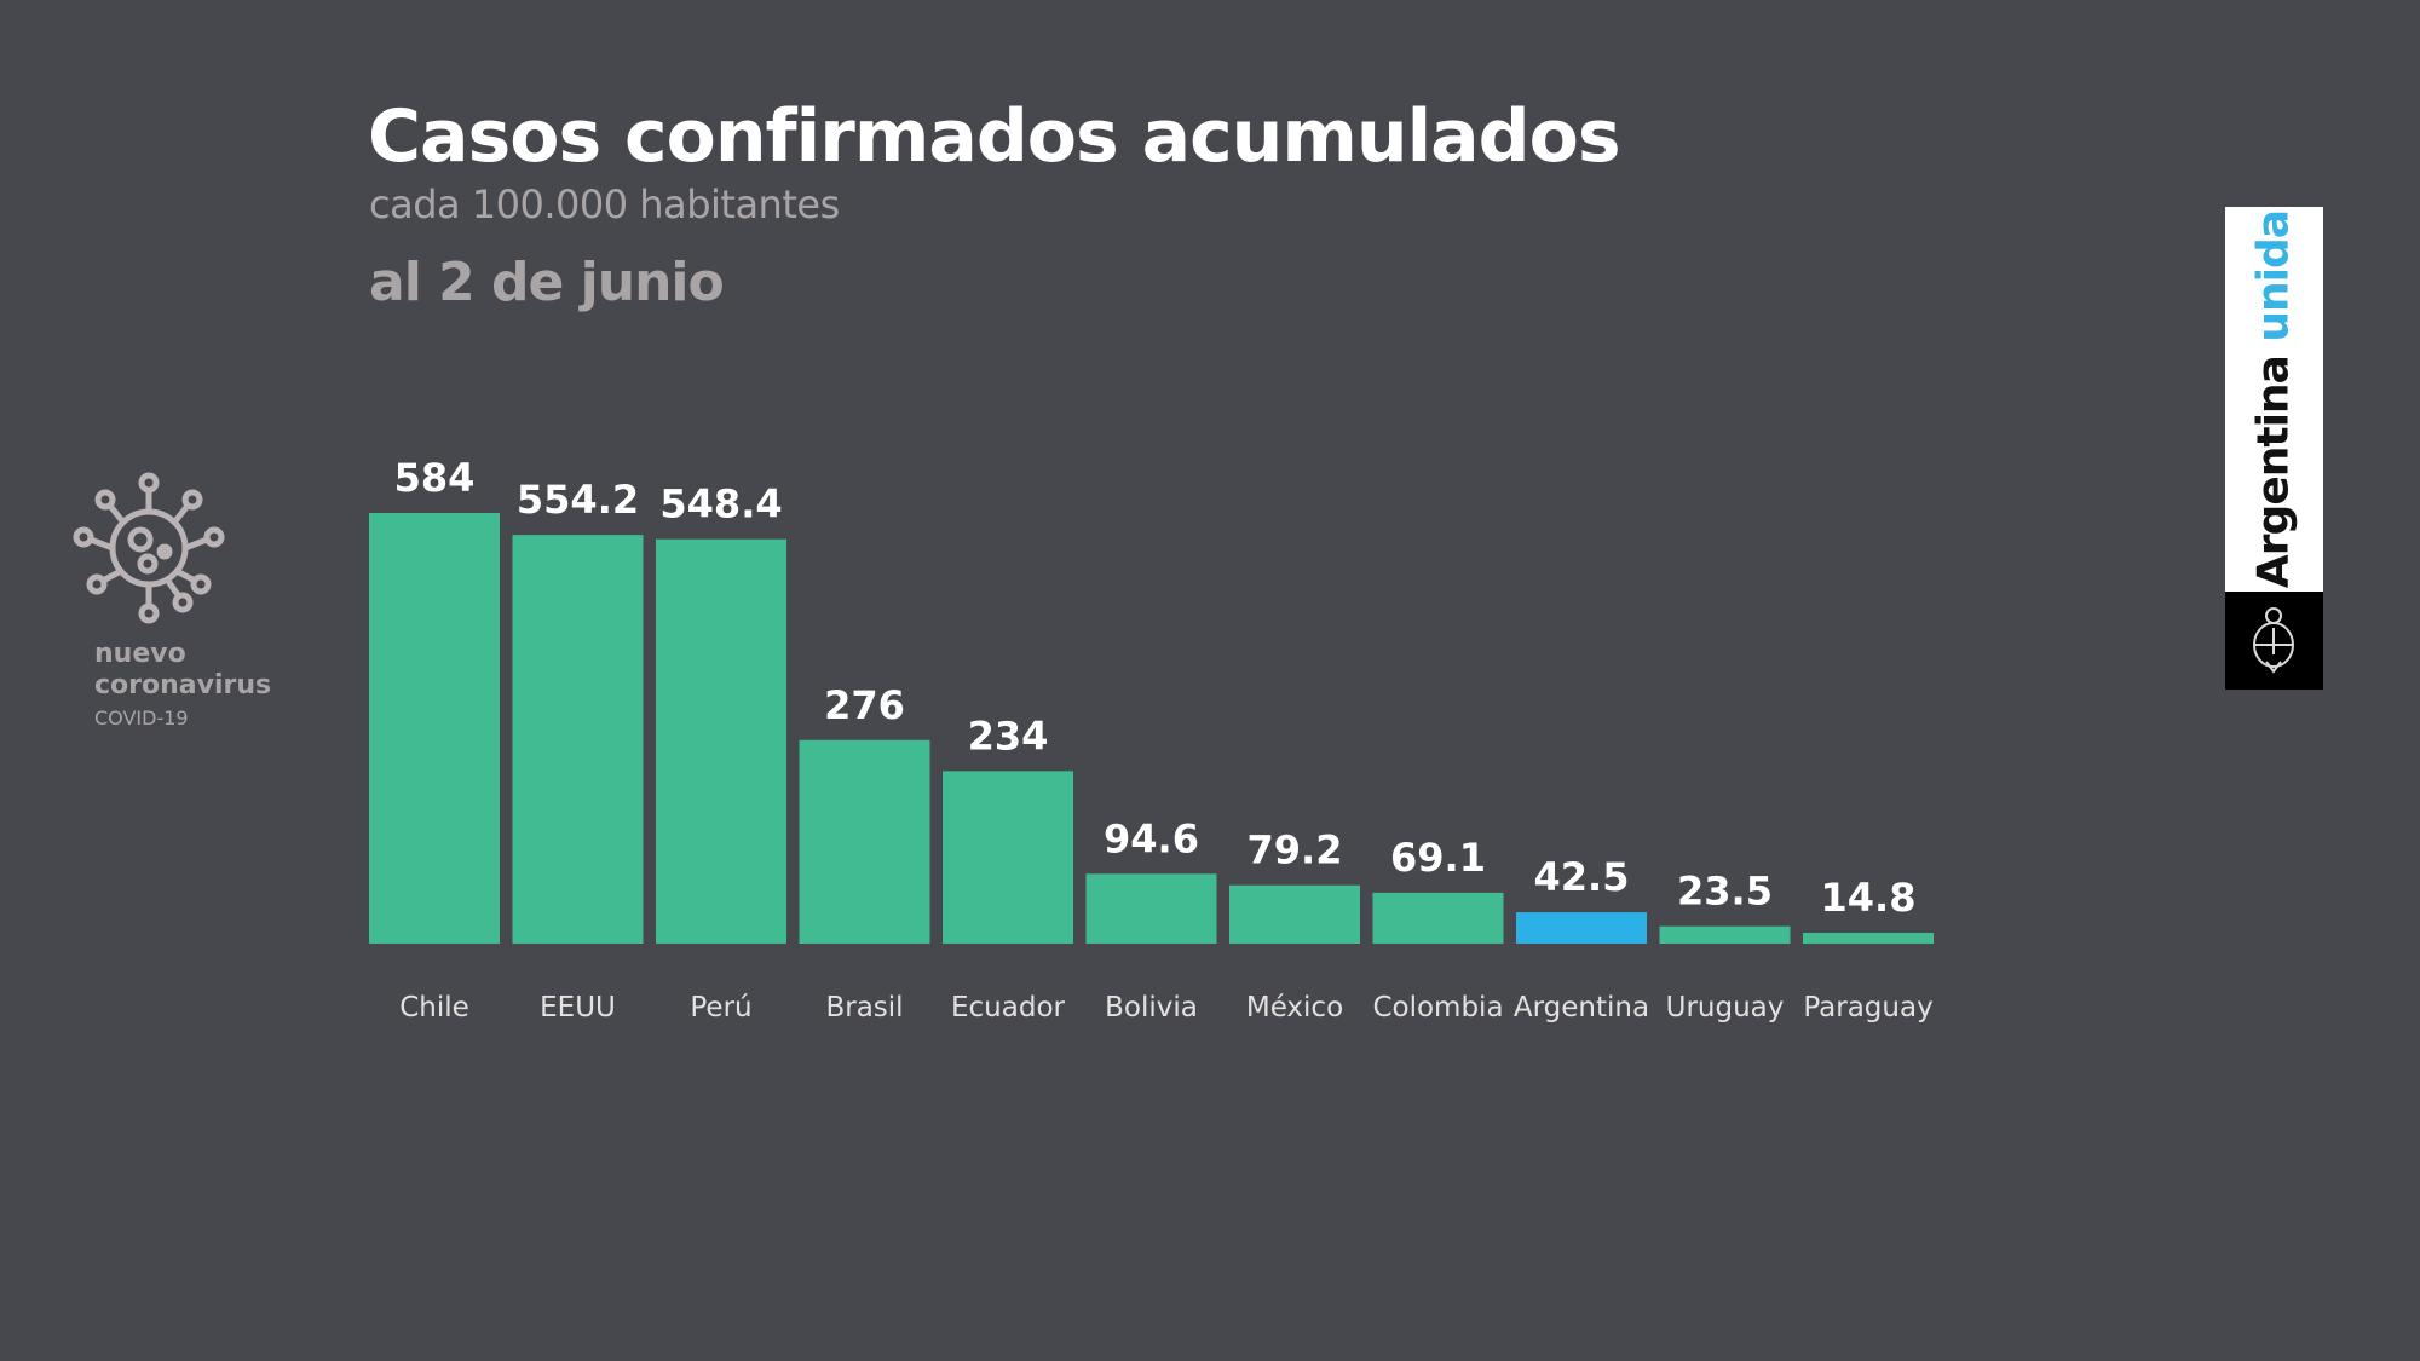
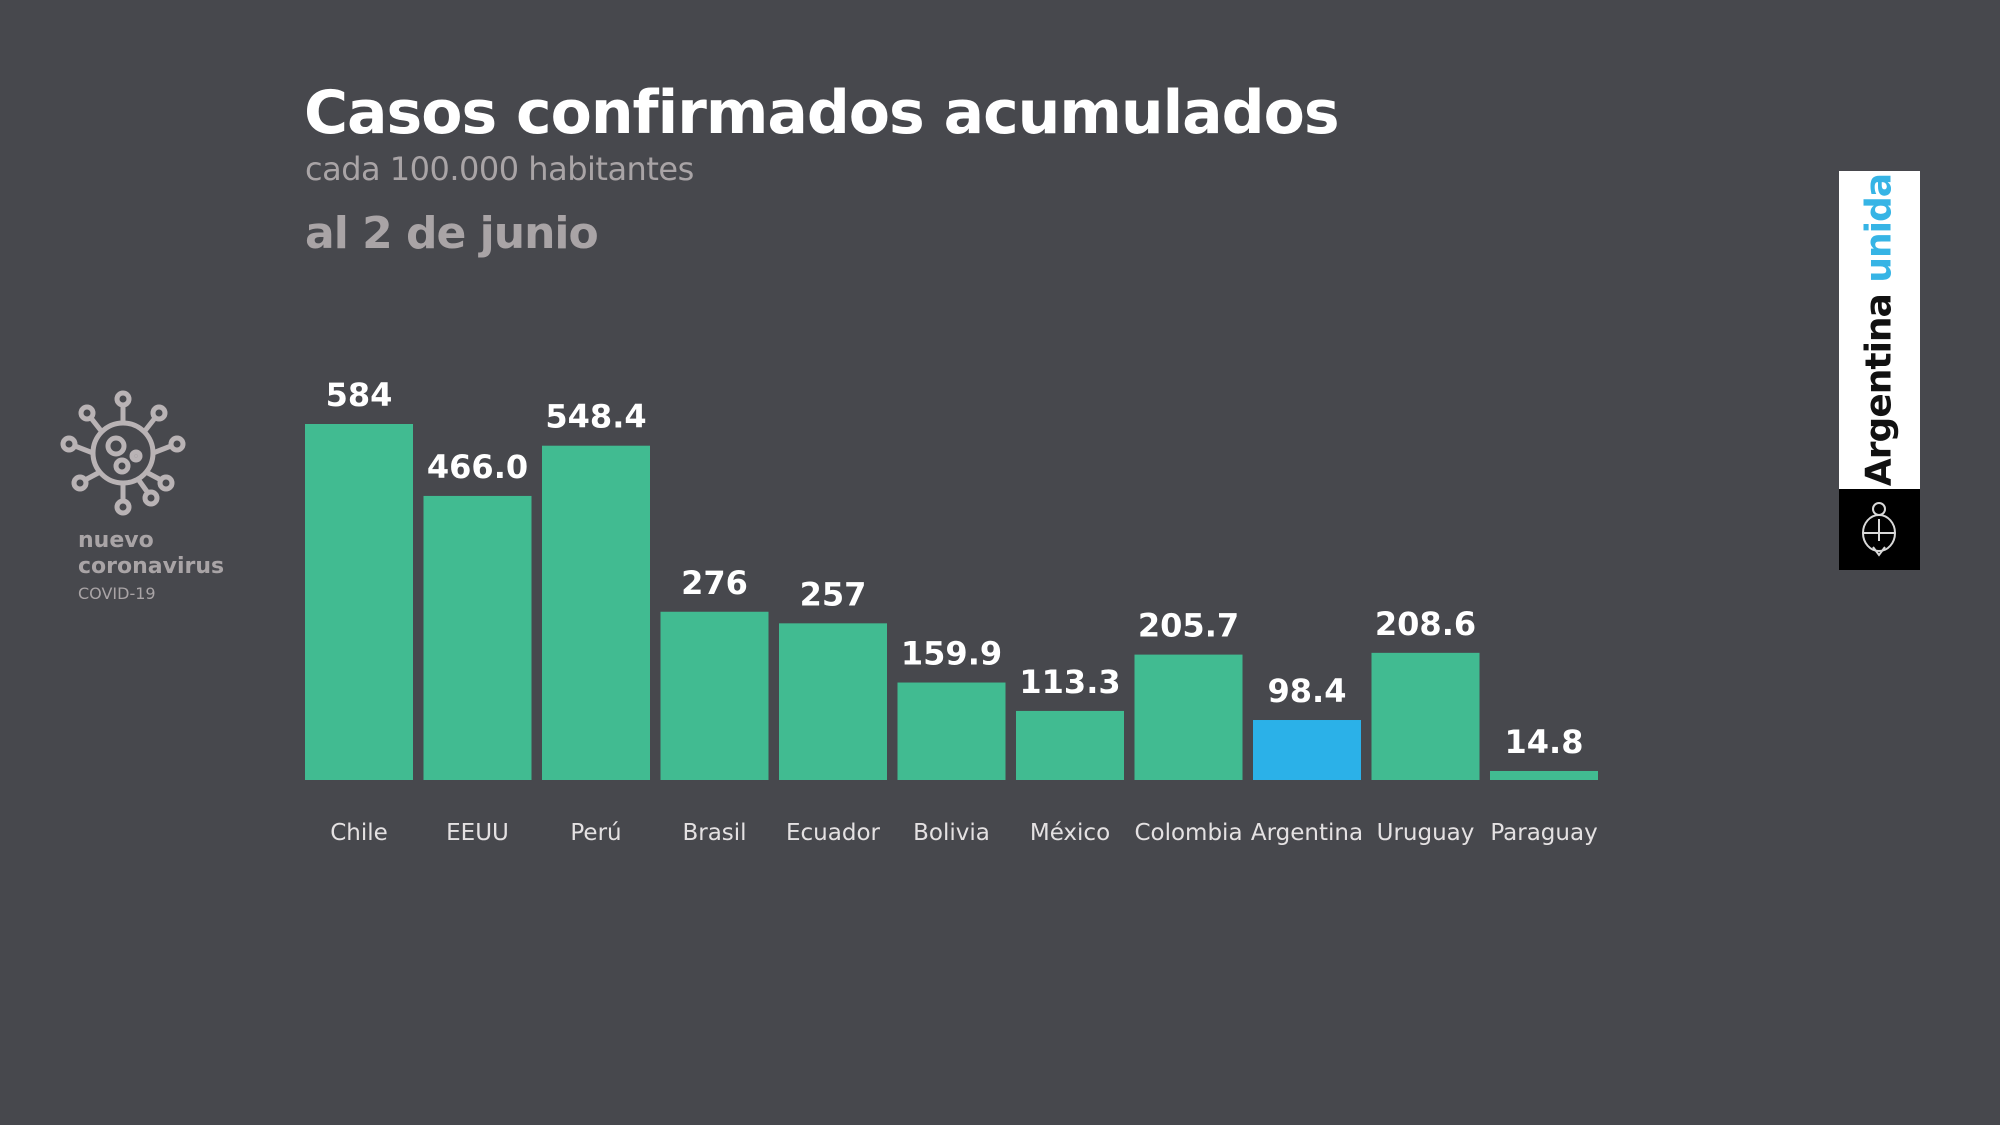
EEUU: 554.2 -> 466.0
Ecuador: 234 -> 257
Bolivia: 94.6 -> 159.9
México: 79.2 -> 113.3
Colombia: 69.1 -> 205.7
Argentina: 42.5 -> 98.4
Uruguay: 23.5 -> 208.6
